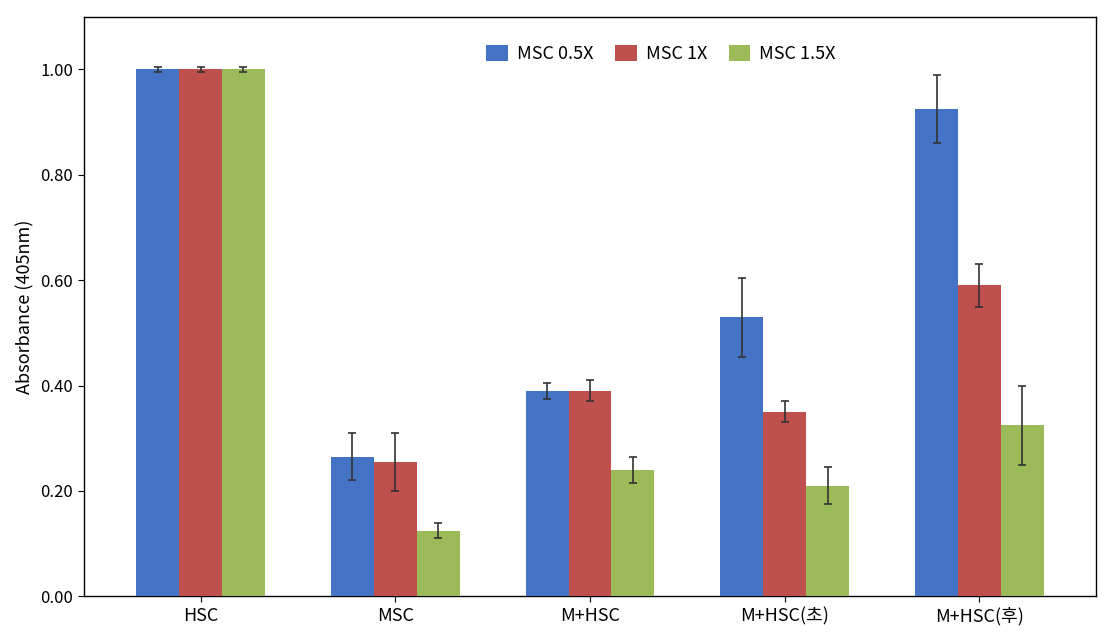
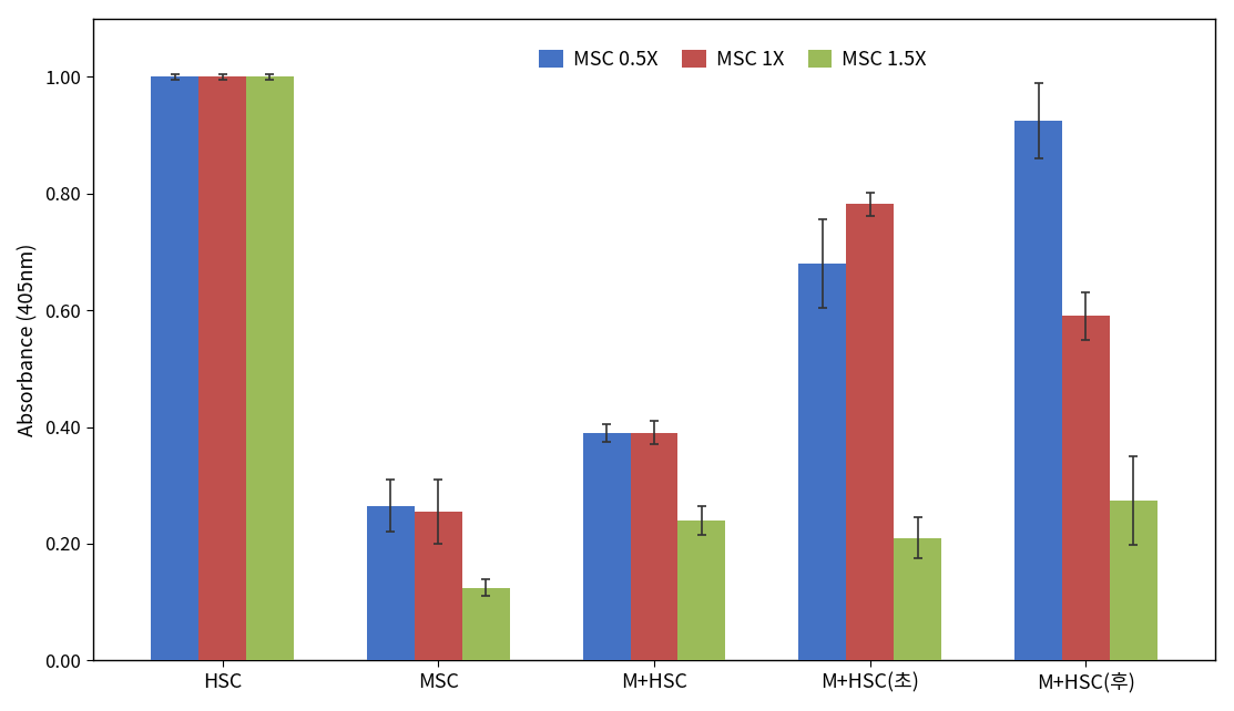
MSC 0.5X/M+HSC(초): 0.530 -> 0.680
MSC 1X/M+HSC(초): 0.350 -> 0.782
MSC 1.5X/M+HSC(후): 0.325 -> 0.274
